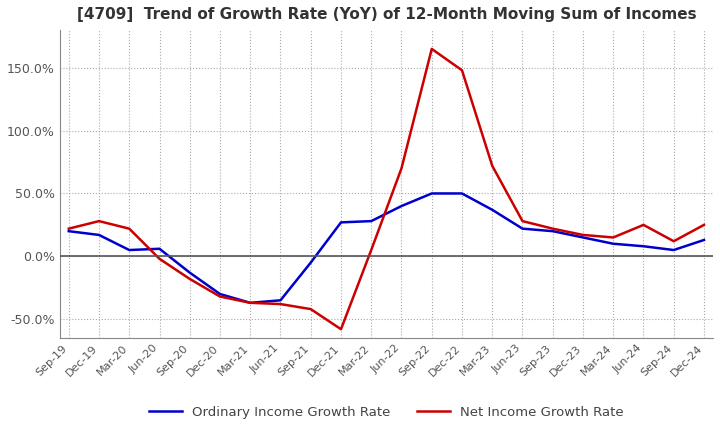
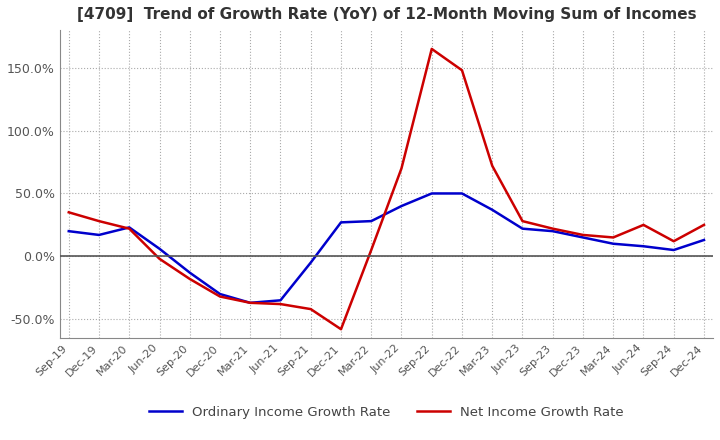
Net Income Growth Rate/Sep-19: 22% -> 35%
Ordinary Income Growth Rate/Mar-20: 5% -> 23%
